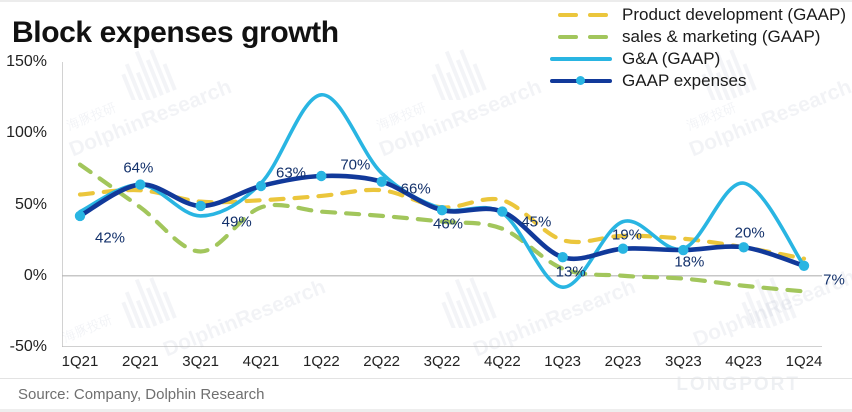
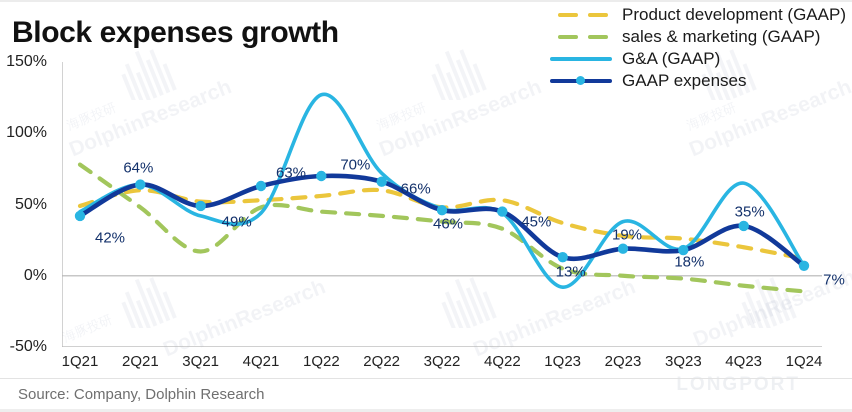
Product development (GAAP)/1Q21: 57% -> 49%
G&A (GAAP)/4Q21: 65% -> 44%
Product development (GAAP)/1Q23: 25% -> 37%
GAAP expenses/4Q23: 20% -> 35%
